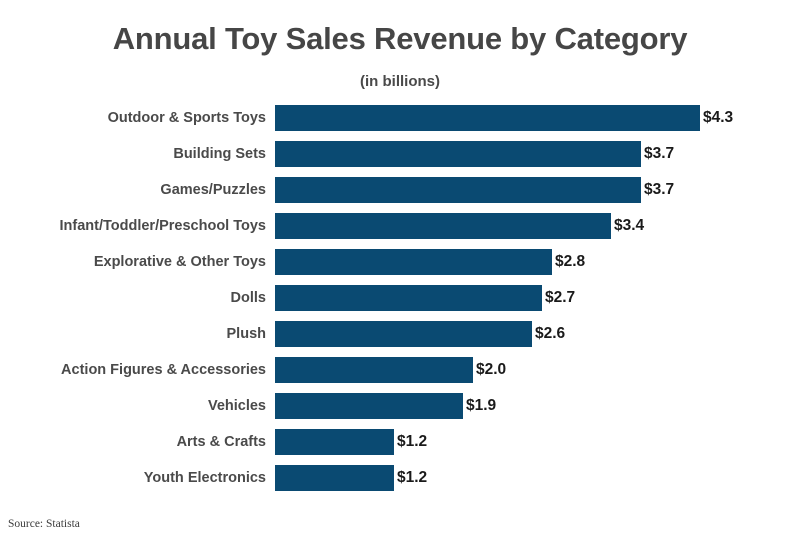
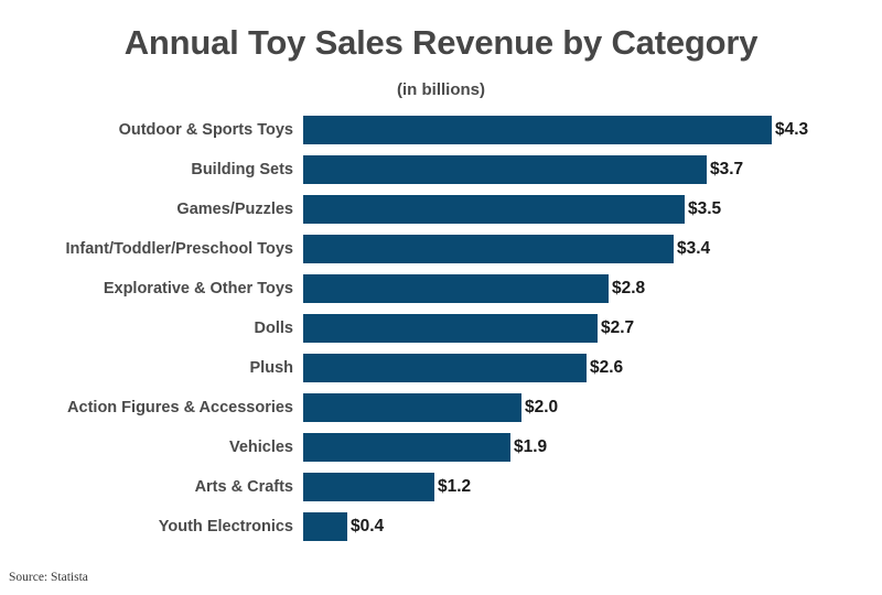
Games/Puzzles: $3.7 -> $3.5
Youth Electronics: $1.2 -> $0.4
